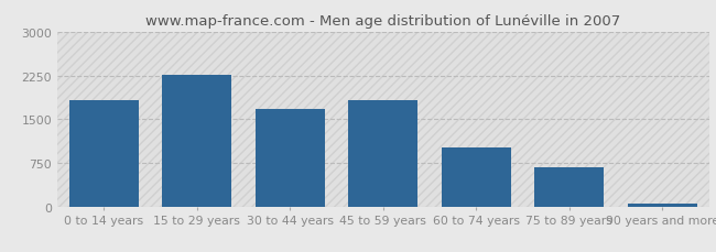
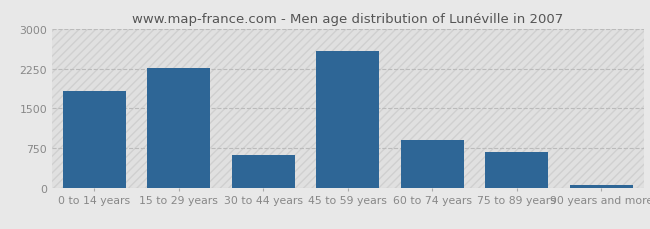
30 to 44 years: 1680 -> 620
45 to 59 years: 1820 -> 2580
60 to 74 years: 1010 -> 900
